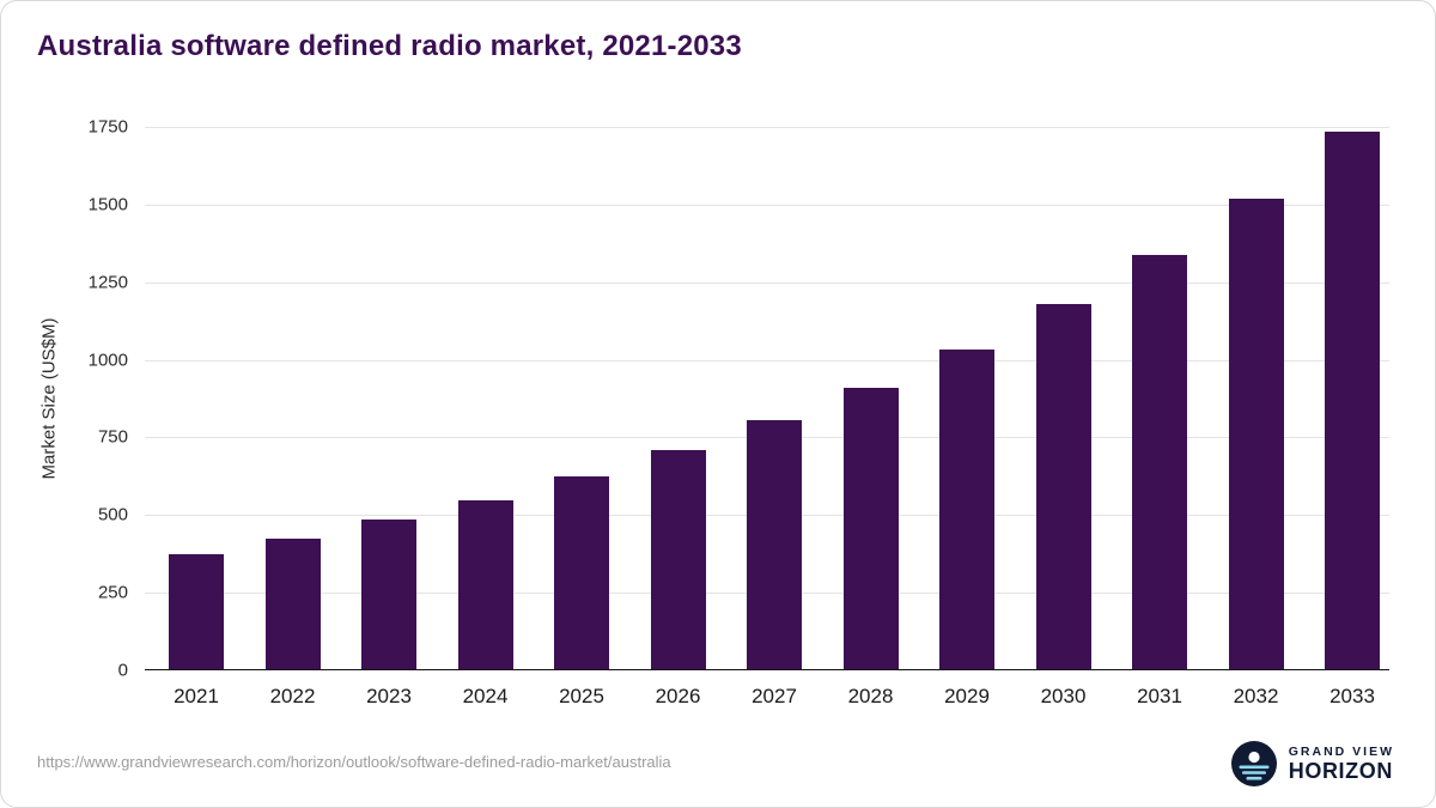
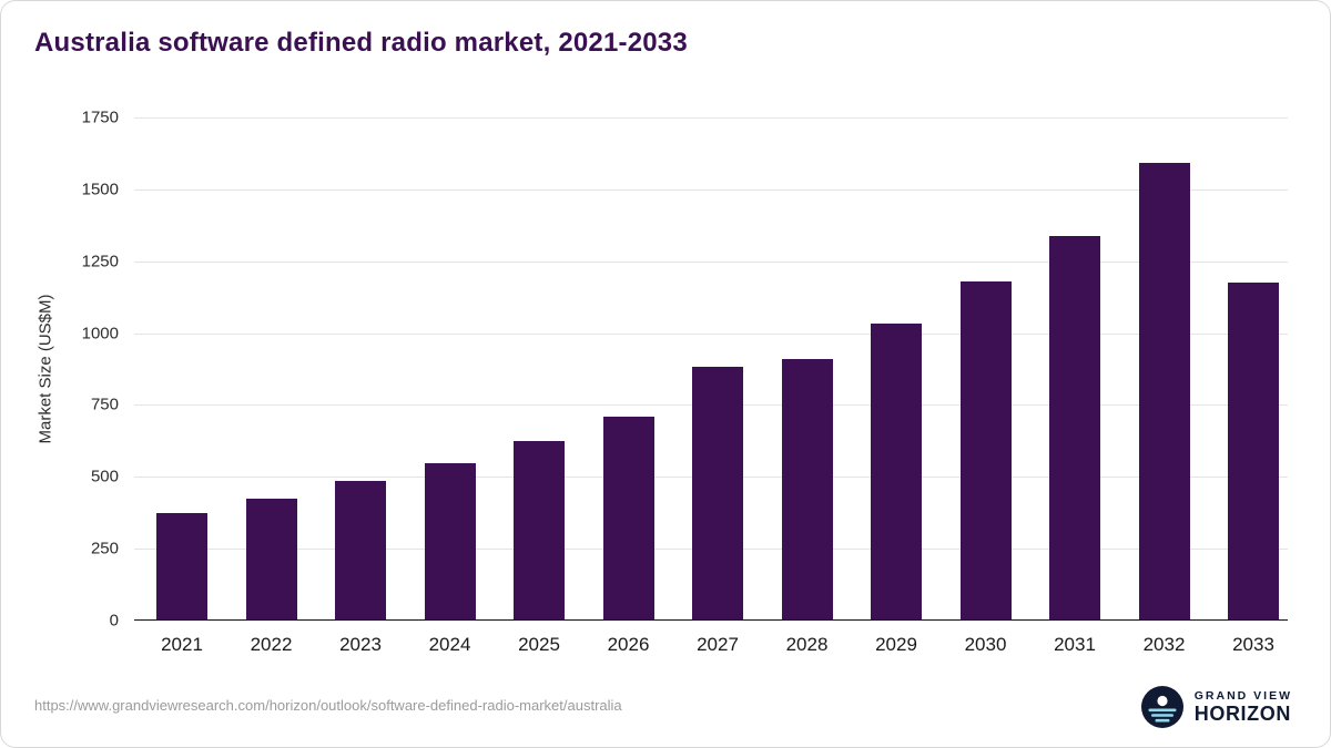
2027: 800 -> 880
2032: 1520 -> 1590
2033: 1730 -> 1170
